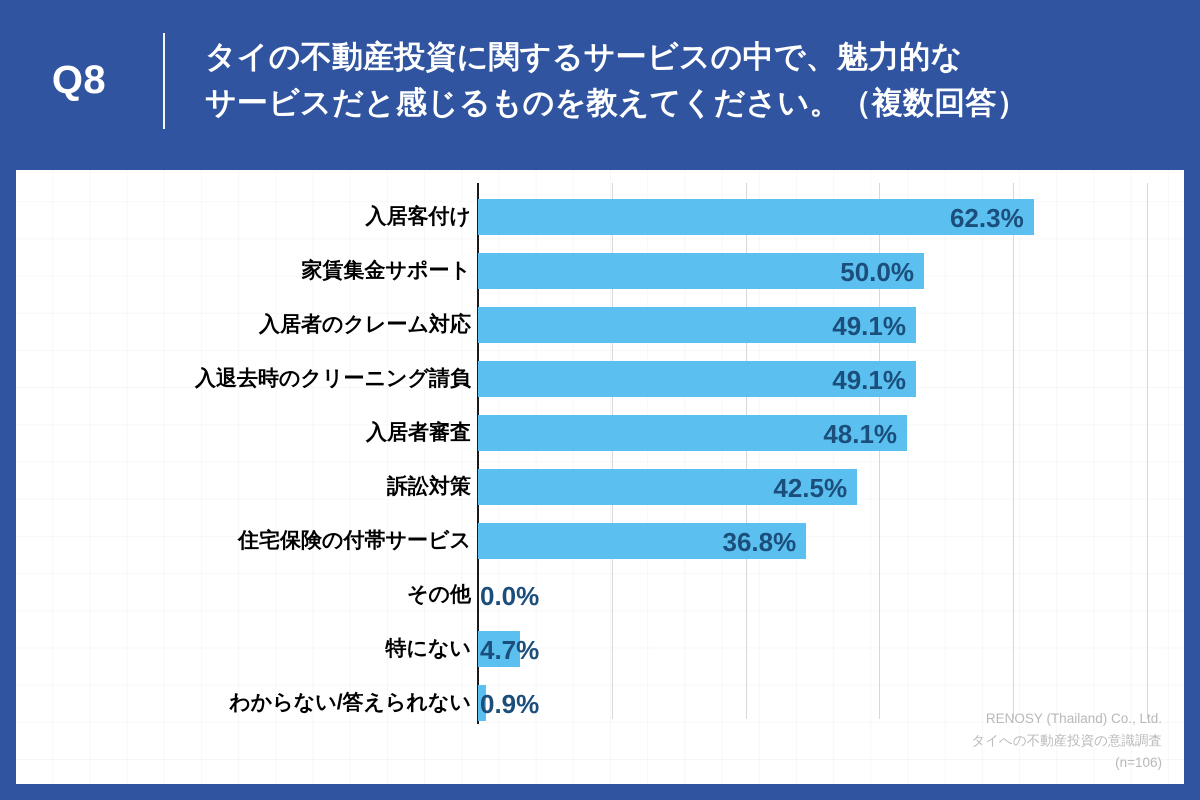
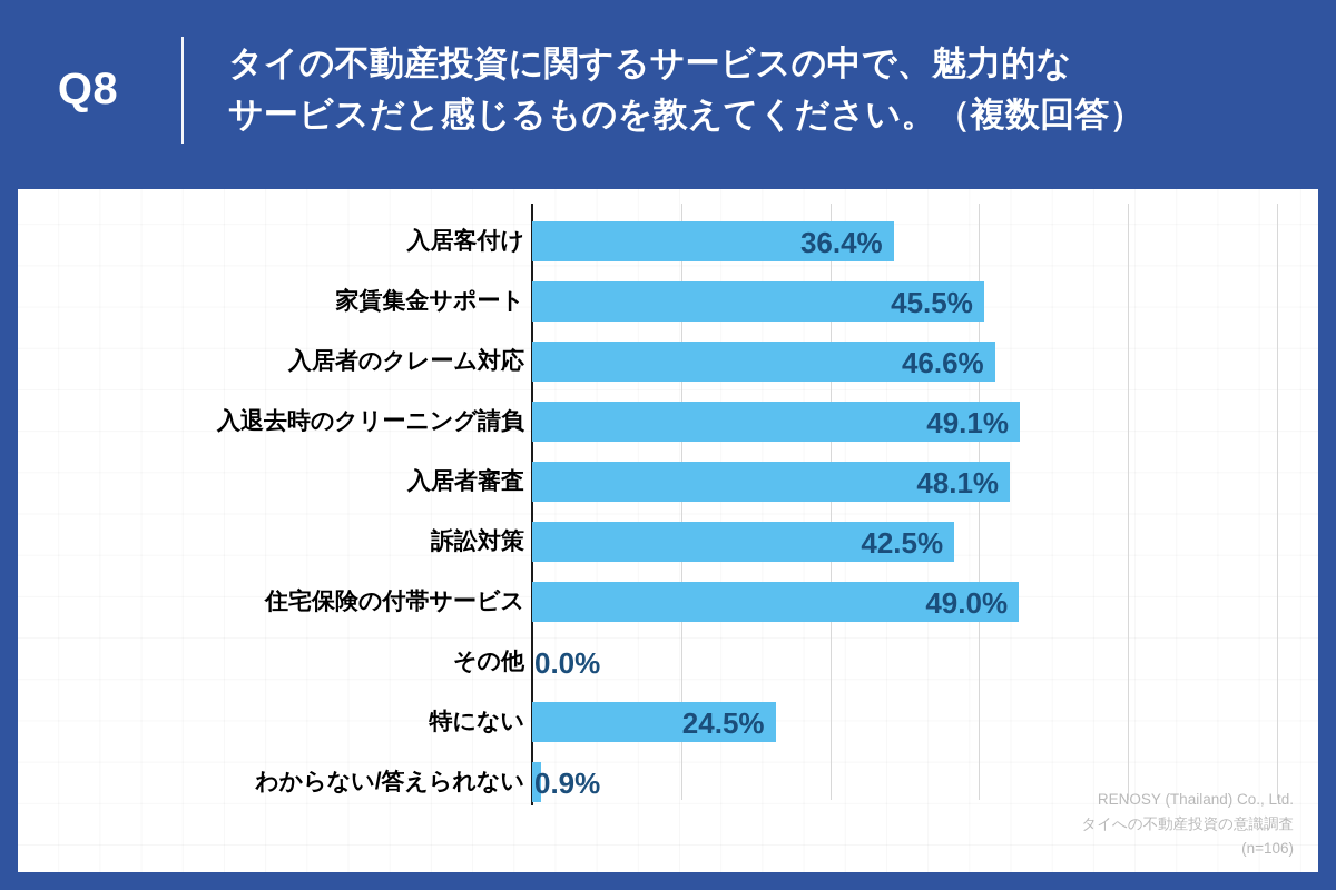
入居客付け: 62.3% -> 36.4%
家賃集金サポート: 50.0% -> 45.5%
入居者のクレーム対応: 49.1% -> 46.6%
住宅保険の付帯サービス: 36.8% -> 49.0%
特にない: 4.7% -> 24.5%
